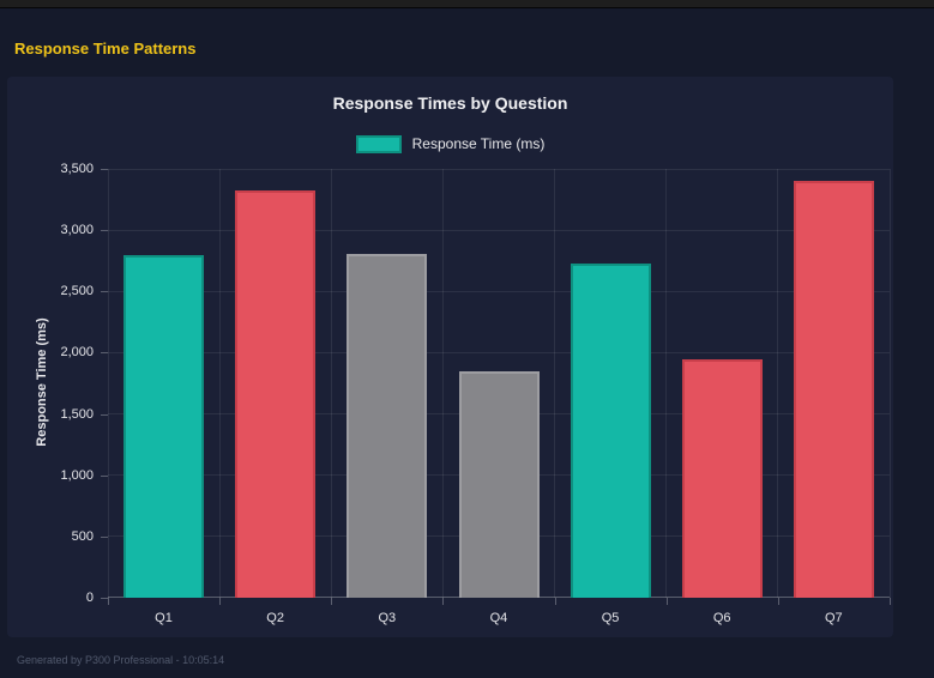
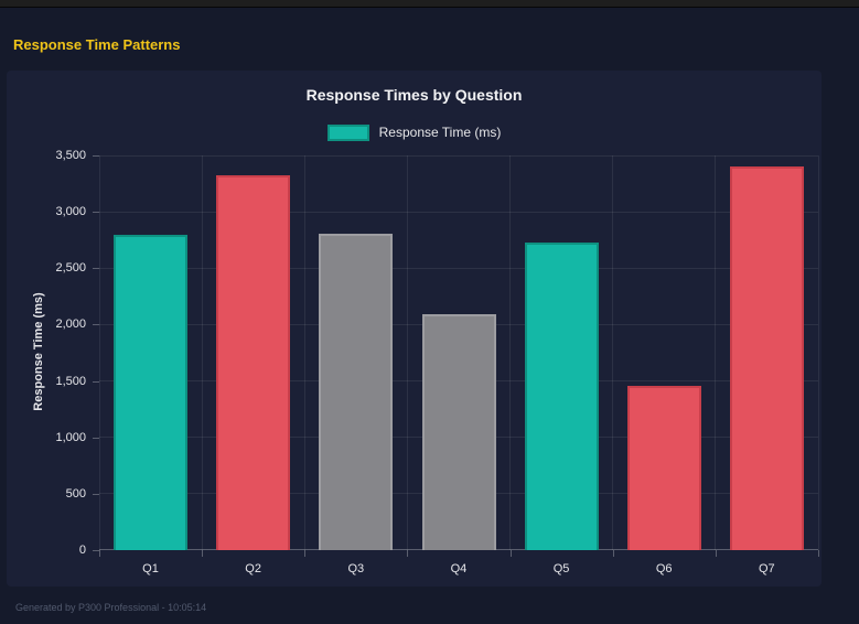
Q4: 1850 -> 2090
Q6: 1950 -> 1460
